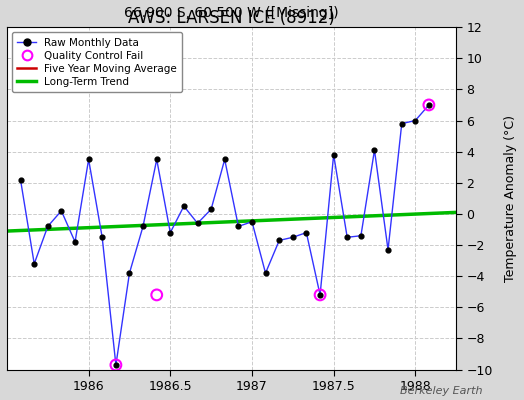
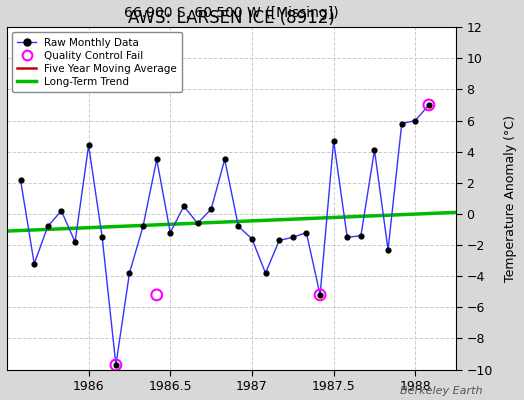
Raw Monthly Data/1986: 3.5 -> 4.4
Raw Monthly Data/1987: -0.5 -> -1.6
Raw Monthly Data/1987.5: 3.8 -> 4.7
